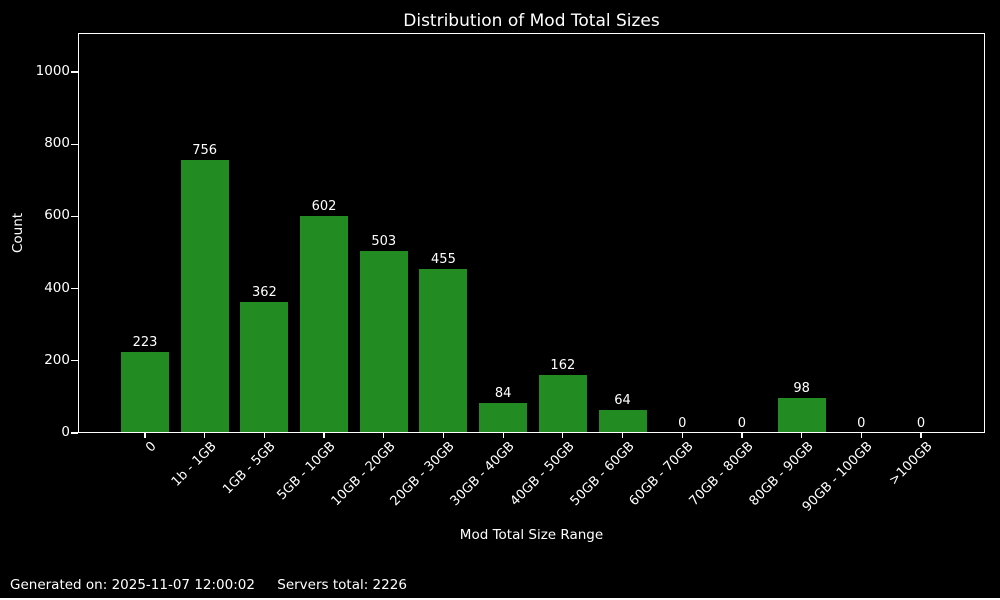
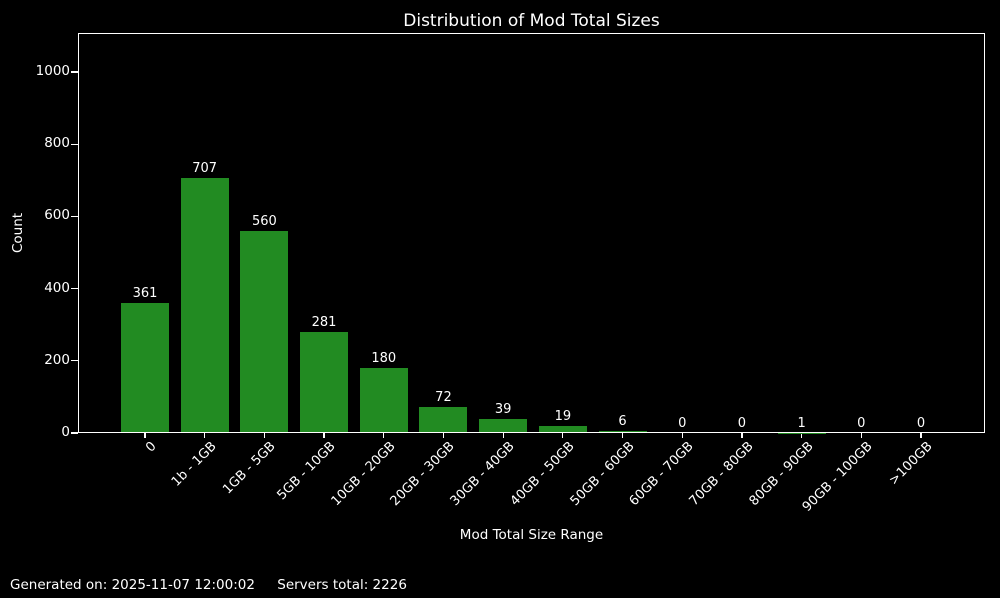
0: 223 -> 361
1b - 1GB: 756 -> 707
1GB - 5GB: 362 -> 560
5GB - 10GB: 602 -> 281
10GB - 20GB: 503 -> 180
20GB - 30GB: 455 -> 72
30GB - 40GB: 84 -> 39
40GB - 50GB: 162 -> 19
50GB - 60GB: 64 -> 6
80GB - 90GB: 98 -> 1
